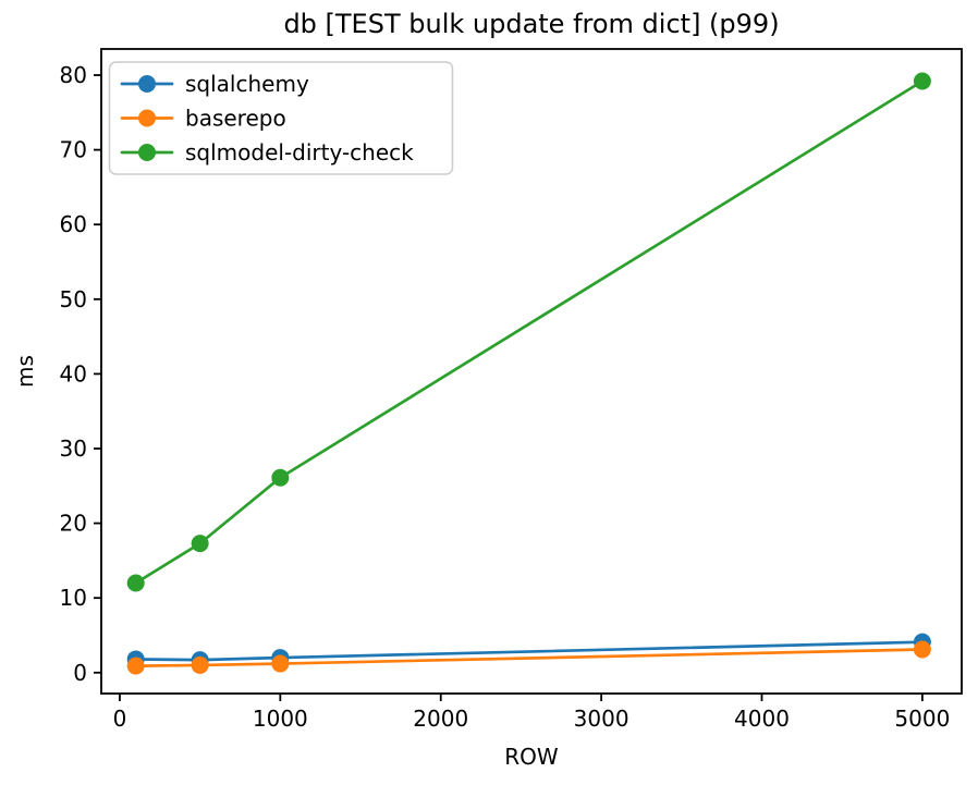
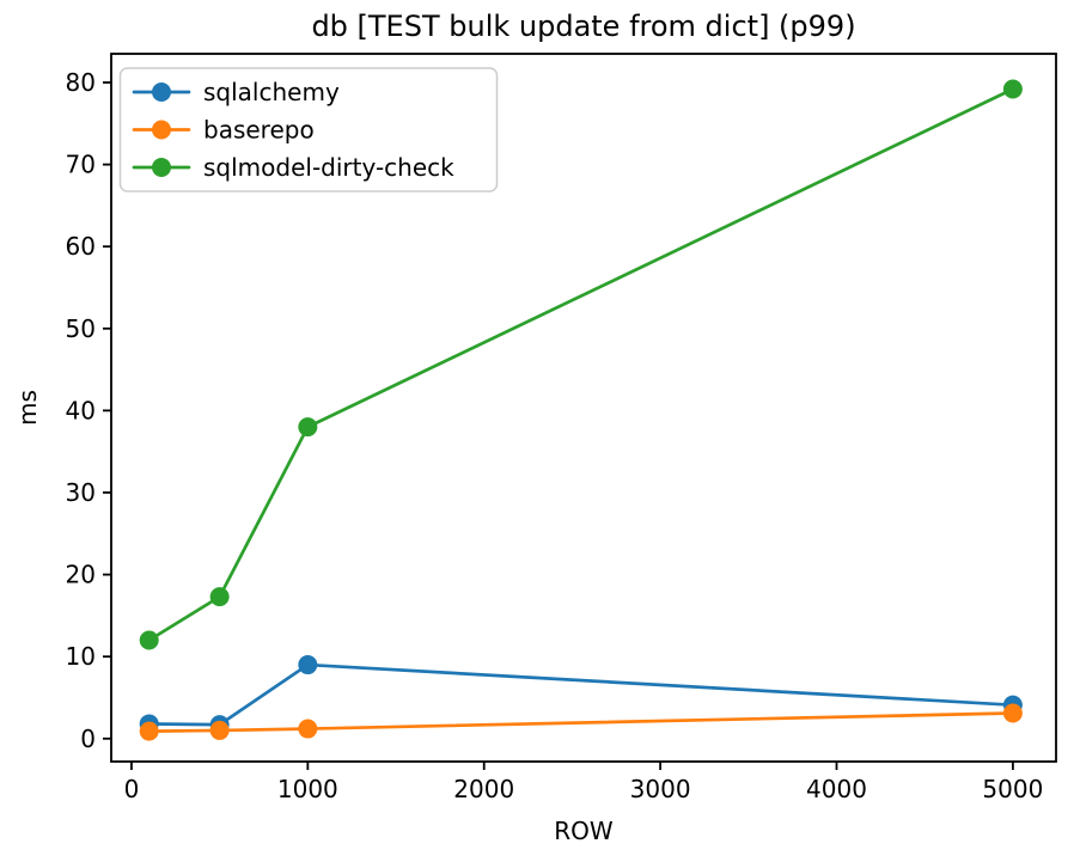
sqlalchemy/1000: 2 -> 9
sqlmodel-dirty-check/1000: 26 -> 38
